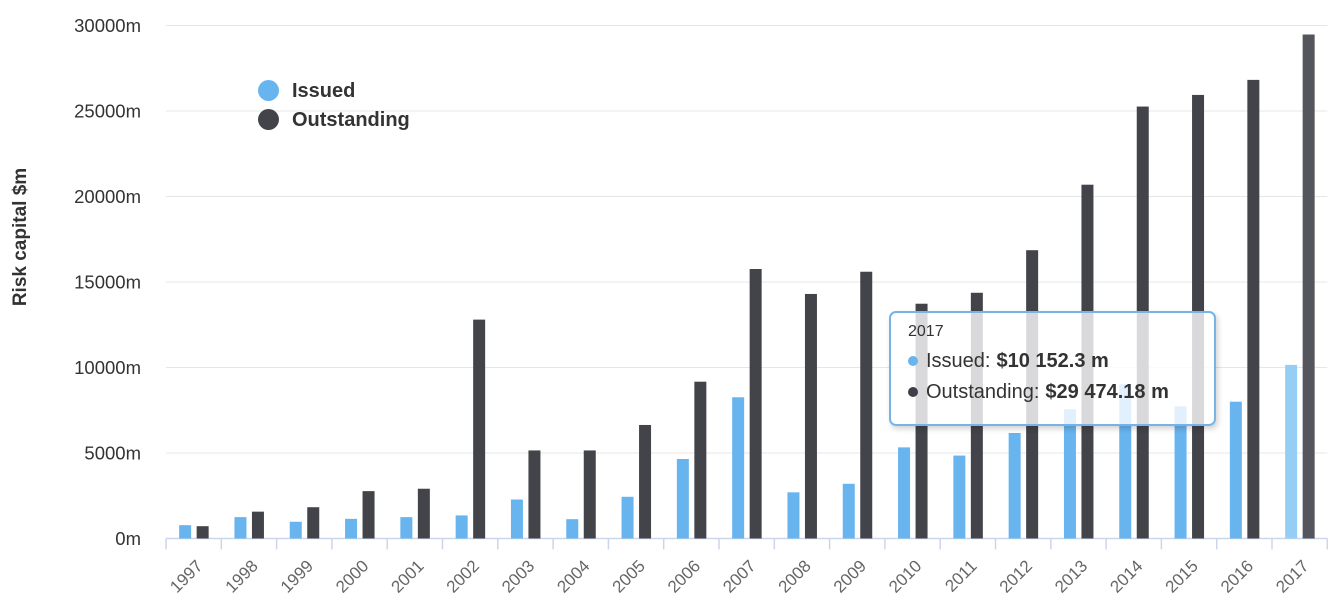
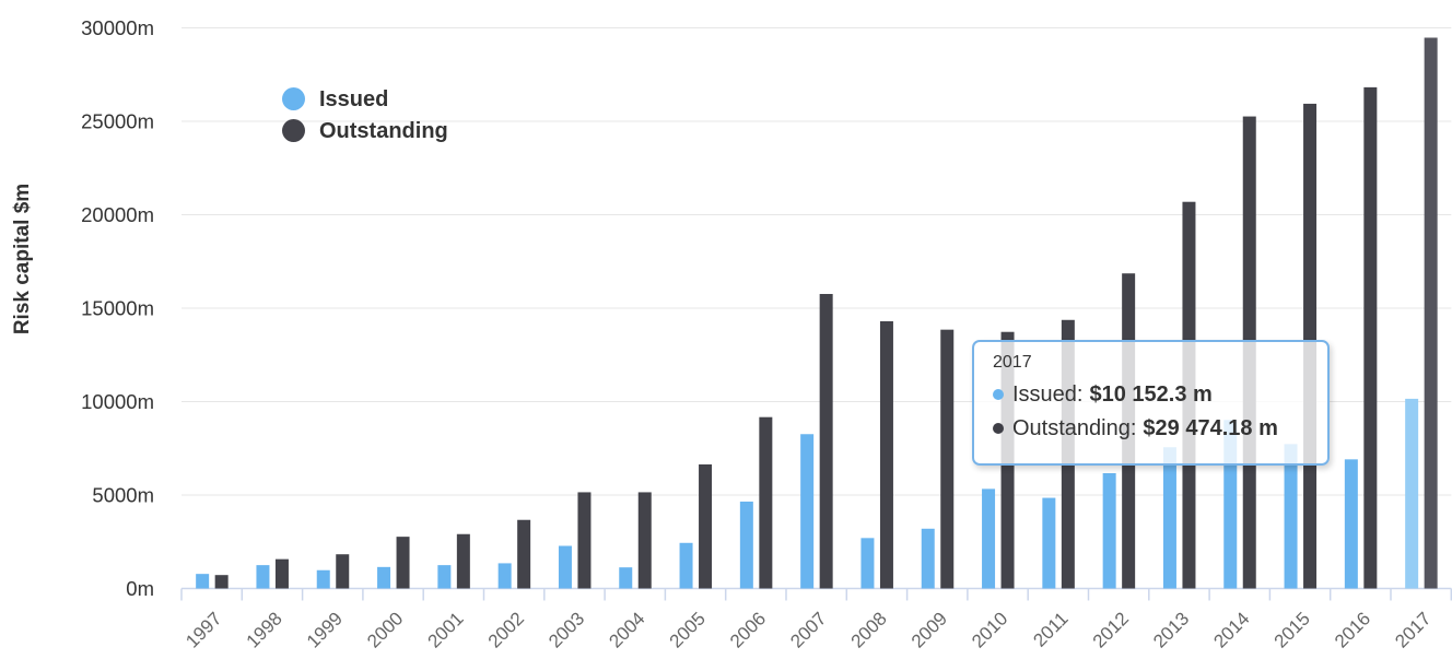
Outstanding/2002: 12800m -> 3700m
Outstanding/2009: 15600m -> 13800m
Issued/2016: 8000m -> 6900m
